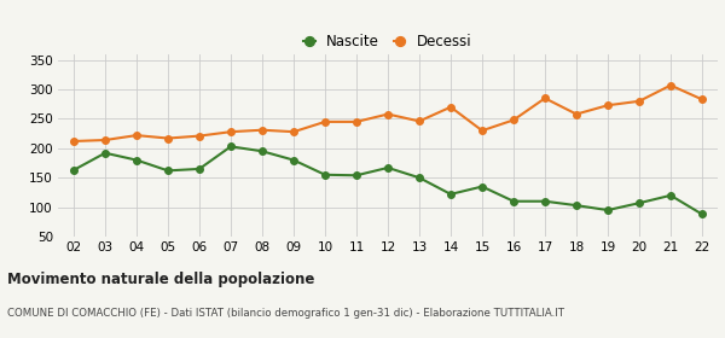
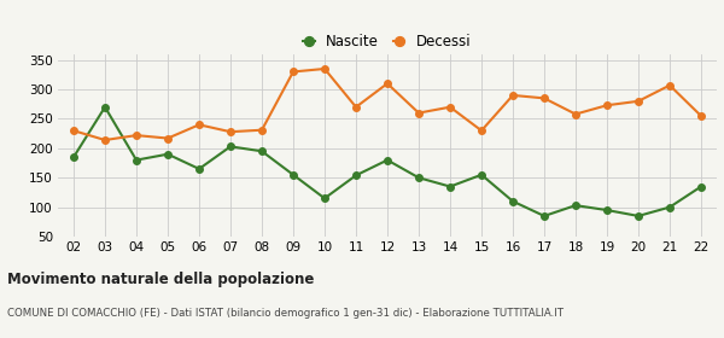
Nascite/02: 163 -> 185
Decessi/02: 212 -> 230
Nascite/03: 192 -> 270
Nascite/05: 162 -> 190
Decessi/06: 221 -> 240
Nascite/09: 180 -> 155
Decessi/09: 228 -> 330
Nascite/10: 155 -> 115
Decessi/10: 245 -> 335
Decessi/11: 245 -> 270
Nascite/12: 167 -> 180
Decessi/12: 258 -> 310
Decessi/13: 246 -> 260
Nascite/14: 122 -> 135
Nascite/15: 135 -> 155
Decessi/16: 248 -> 290
Nascite/17: 110 -> 85
Nascite/20: 107 -> 85
Nascite/21: 120 -> 100
Nascite/22: 88 -> 135
Decessi/22: 283 -> 255
